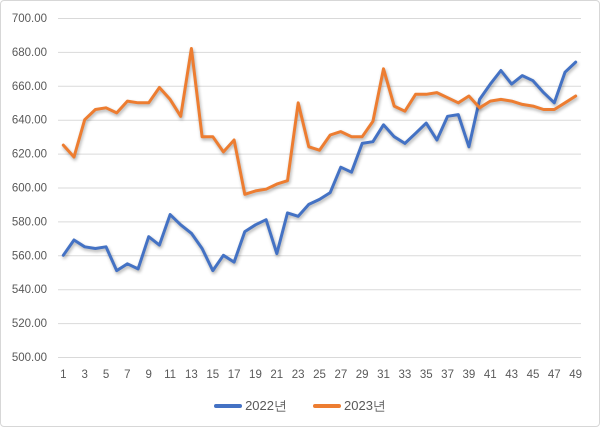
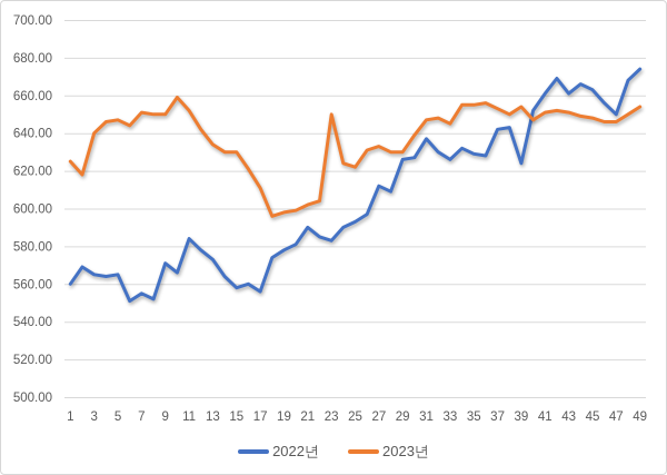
2023년/13: 682 -> 634
2022년/15: 551 -> 558
2023년/17: 628 -> 611
2022년/21: 561 -> 590
2023년/31: 670 -> 647
2022년/35: 638 -> 629
